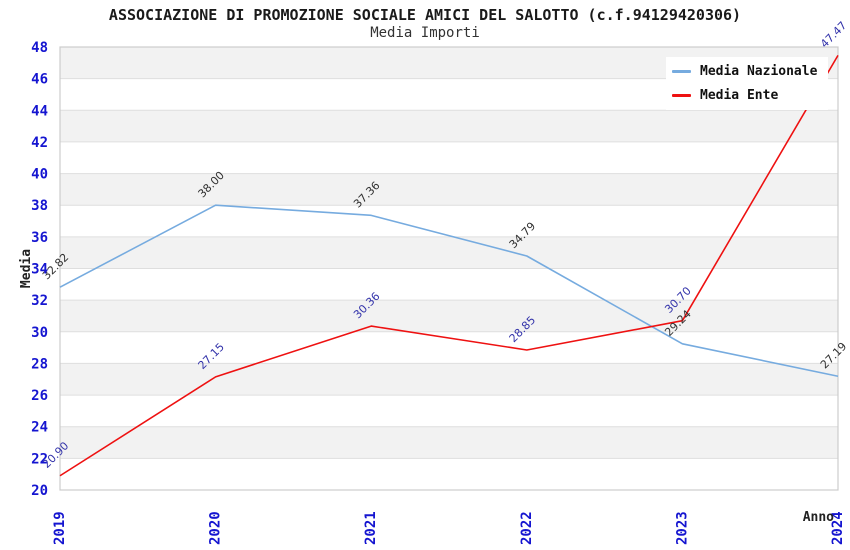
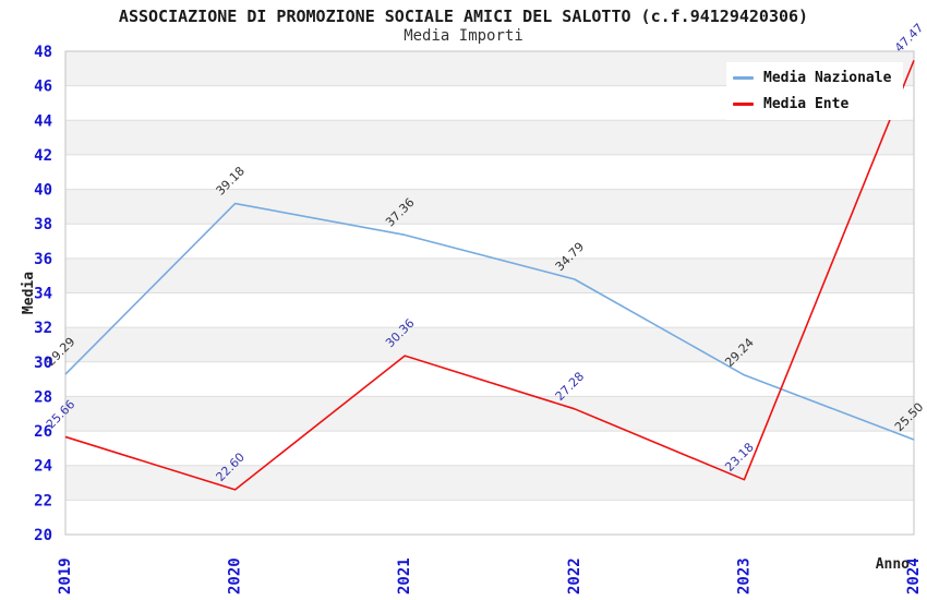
Media Nazionale/2019: 32.82 -> 29.29
Media Ente/2019: 20.90 -> 25.66
Media Nazionale/2020: 38.00 -> 39.18
Media Ente/2020: 27.15 -> 22.60
Media Ente/2022: 28.85 -> 27.28
Media Ente/2023: 30.70 -> 23.18
Media Nazionale/2024: 27.19 -> 25.50
